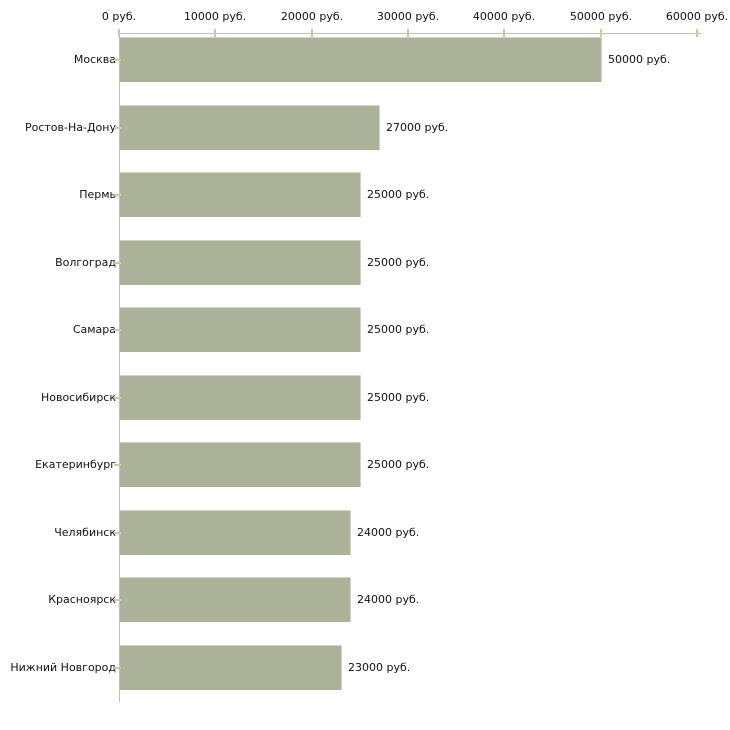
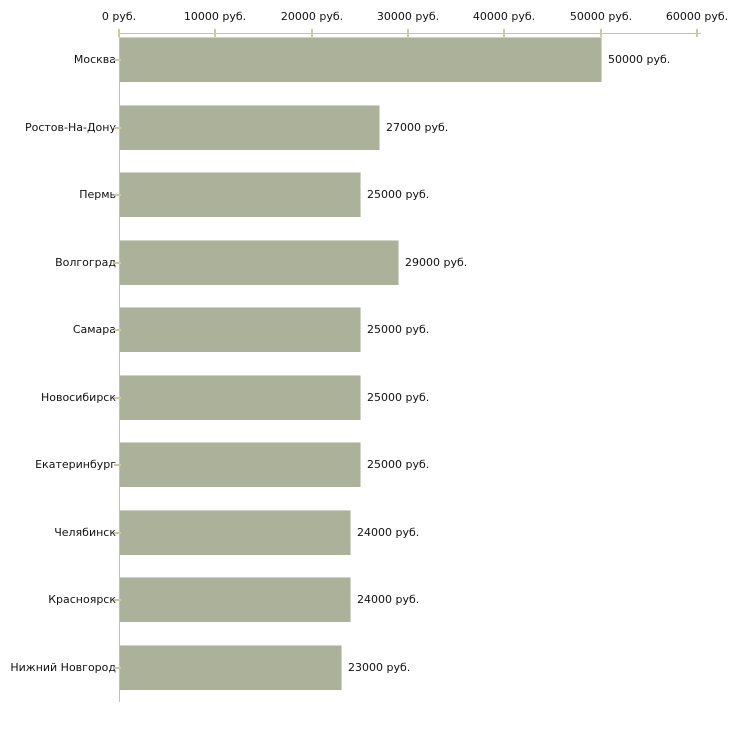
Волгоград: 25000 -> 29000
